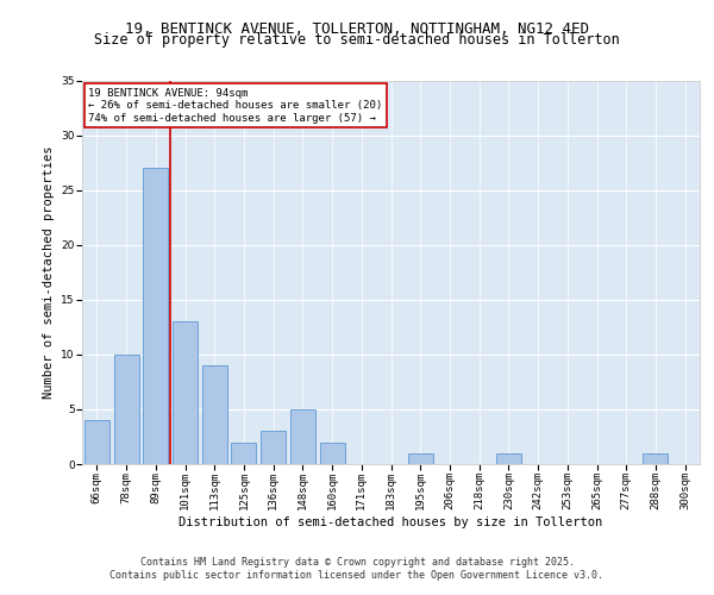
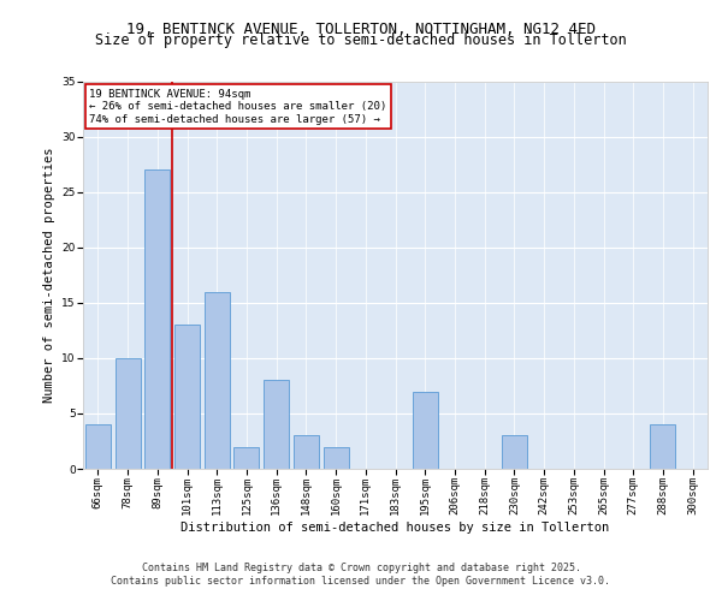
113sqm: 9 -> 16
136sqm: 3 -> 8
148sqm: 5 -> 3
195sqm: 1 -> 7
230sqm: 1 -> 3
288sqm: 1 -> 4
